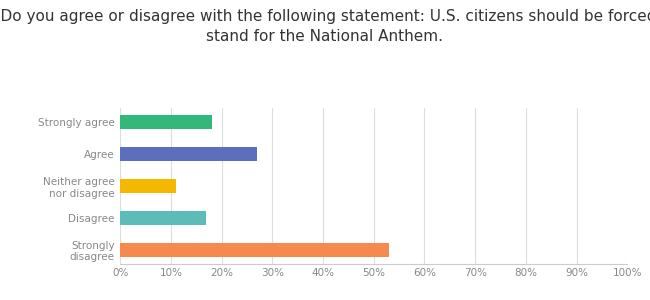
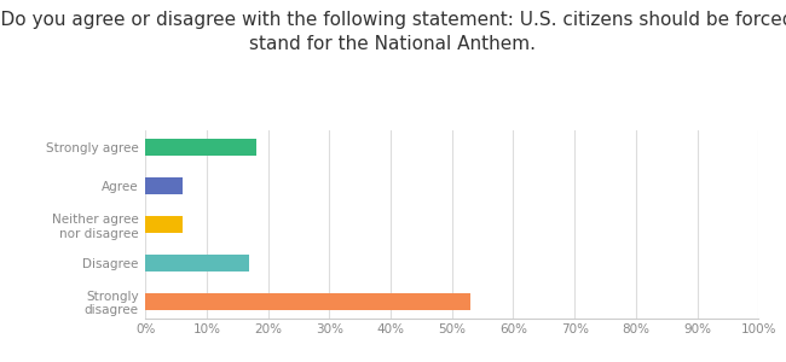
Agree: 27% -> 6%
Neither agree nor disagree: 11% -> 6%
